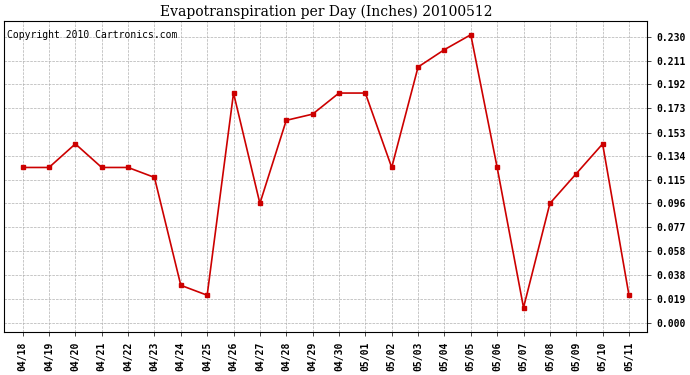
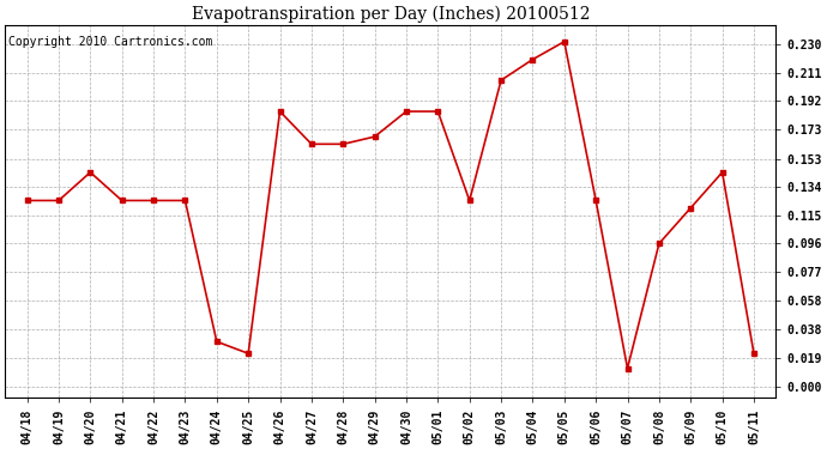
04/23: 0.117 -> 0.125
04/27: 0.096 -> 0.163
